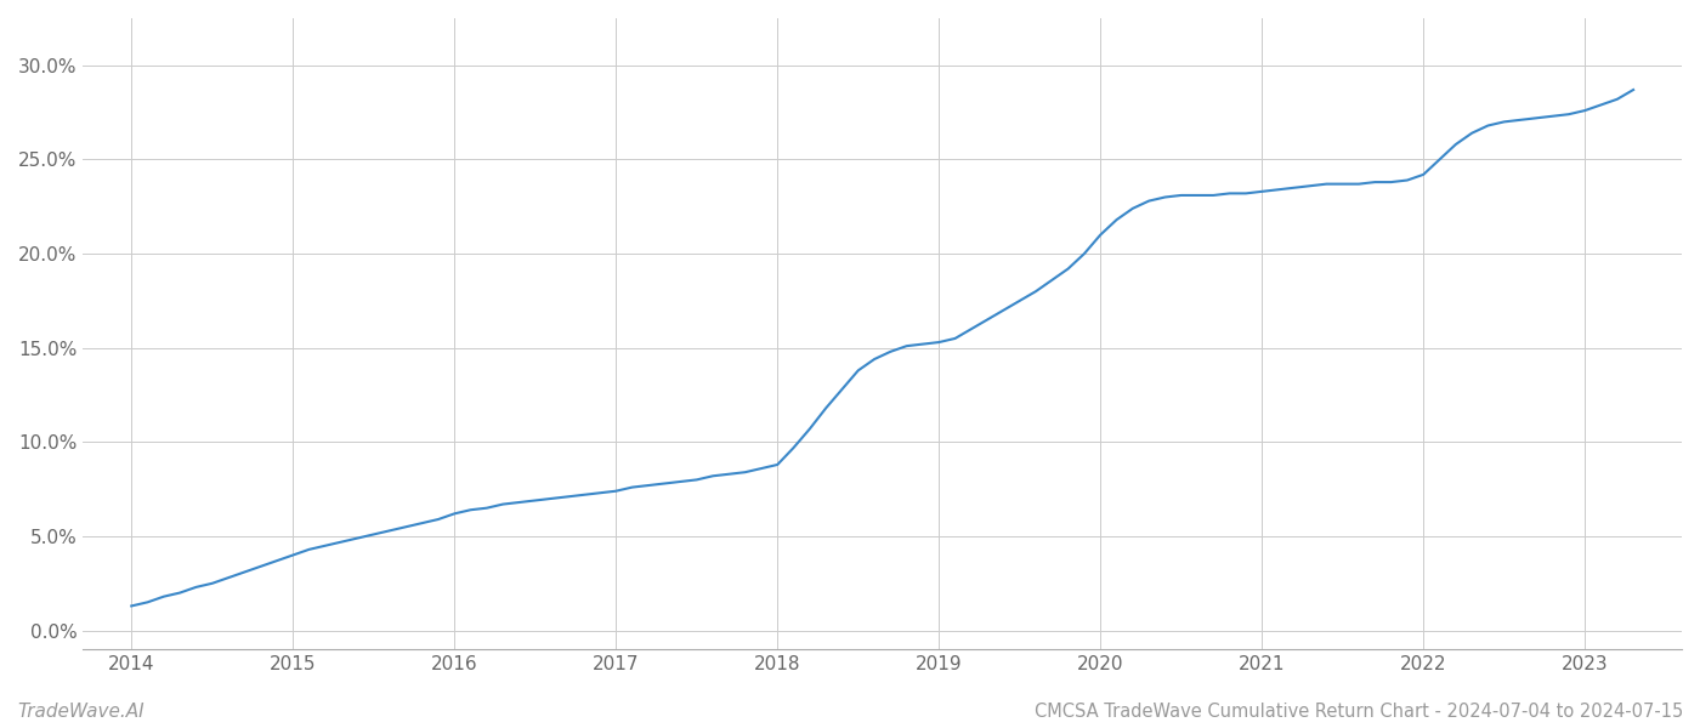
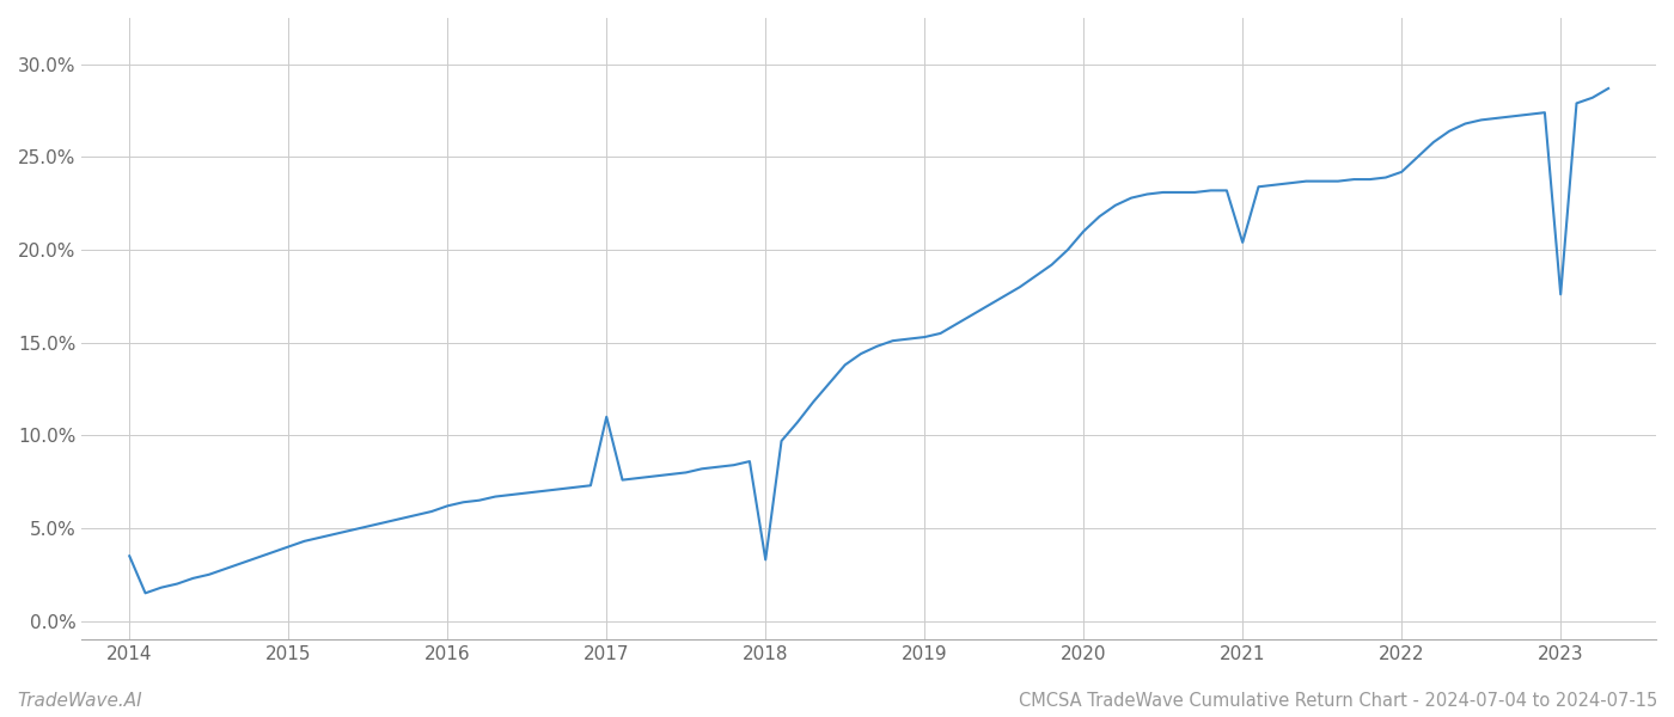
2014: 1.3% -> 3.5%
2017: 7.4% -> 11.0%
2018: 8.8% -> 3.3%
2021: 23.3% -> 20.4%
2023: 27.6% -> 17.6%
